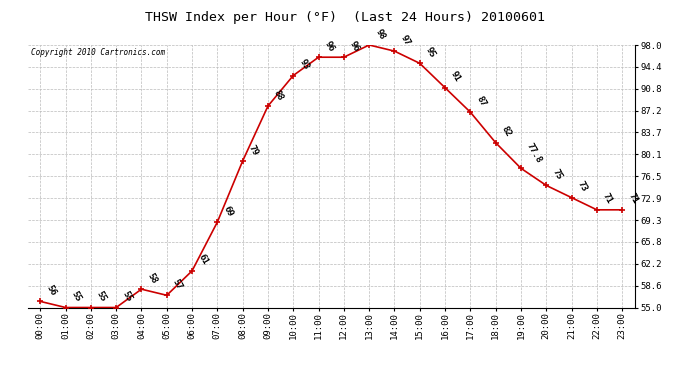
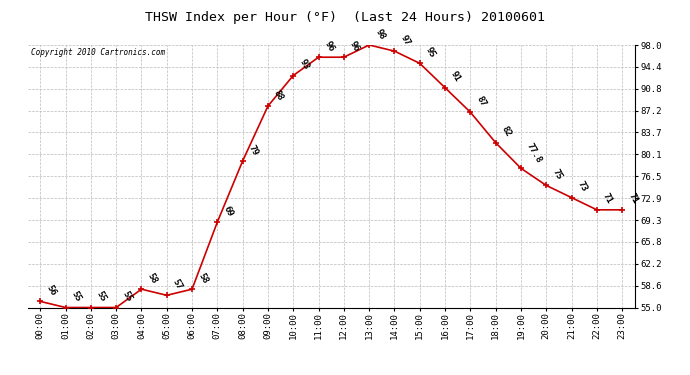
06:00: 61 -> 58
